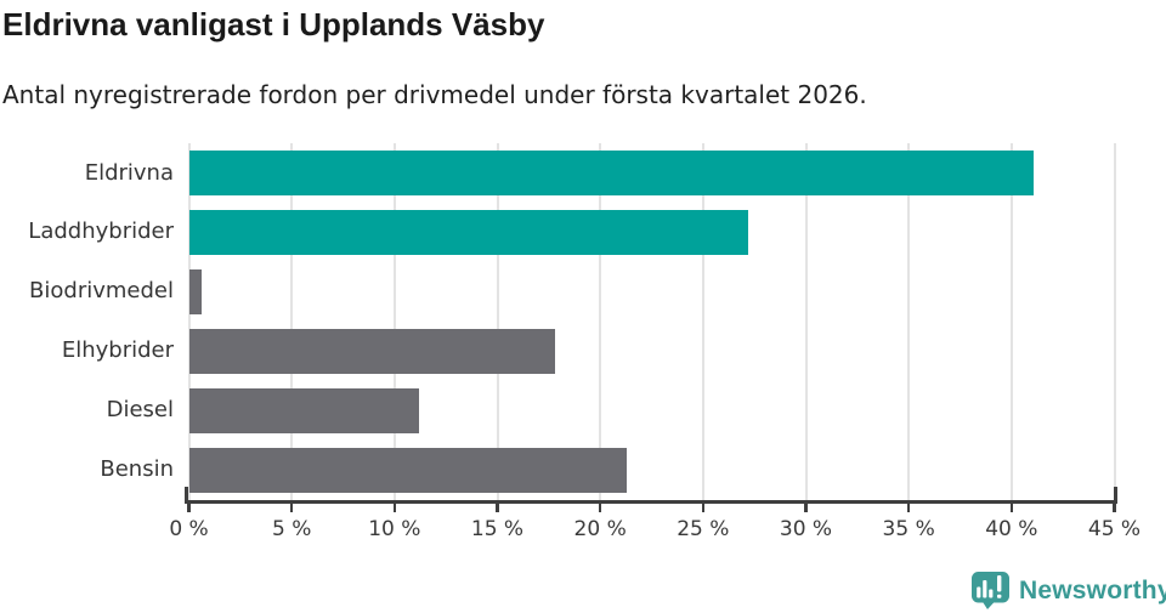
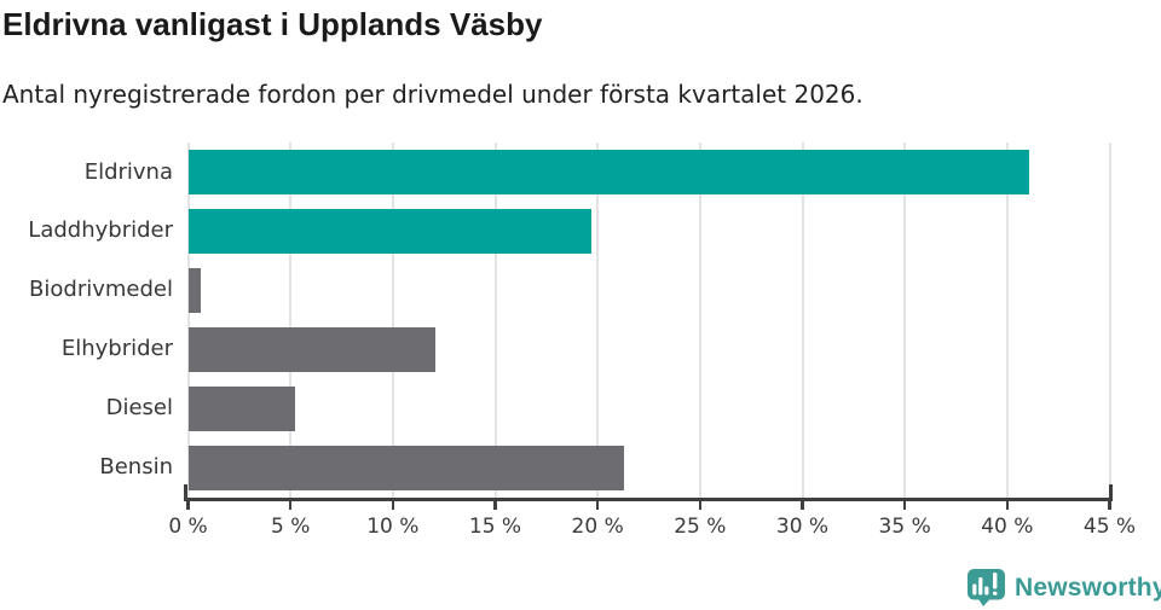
Laddhybrider: 27.2% -> 19.7%
Elhybrider: 17.8% -> 12.1%
Diesel: 11.2% -> 5.2%
